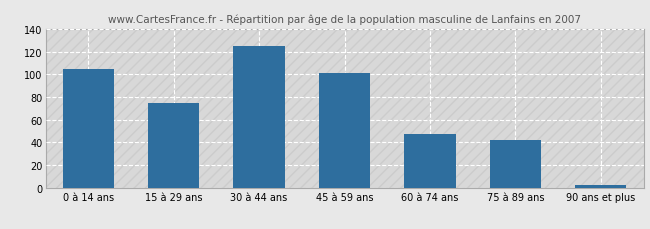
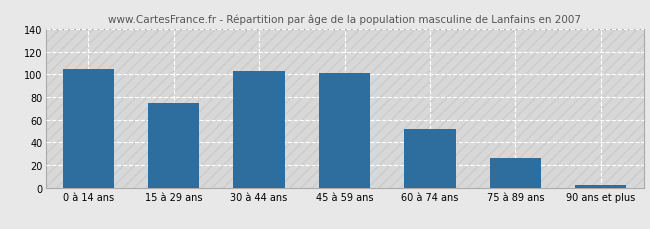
30 à 44 ans: 125 -> 103
60 à 74 ans: 47 -> 52
75 à 89 ans: 42 -> 26
